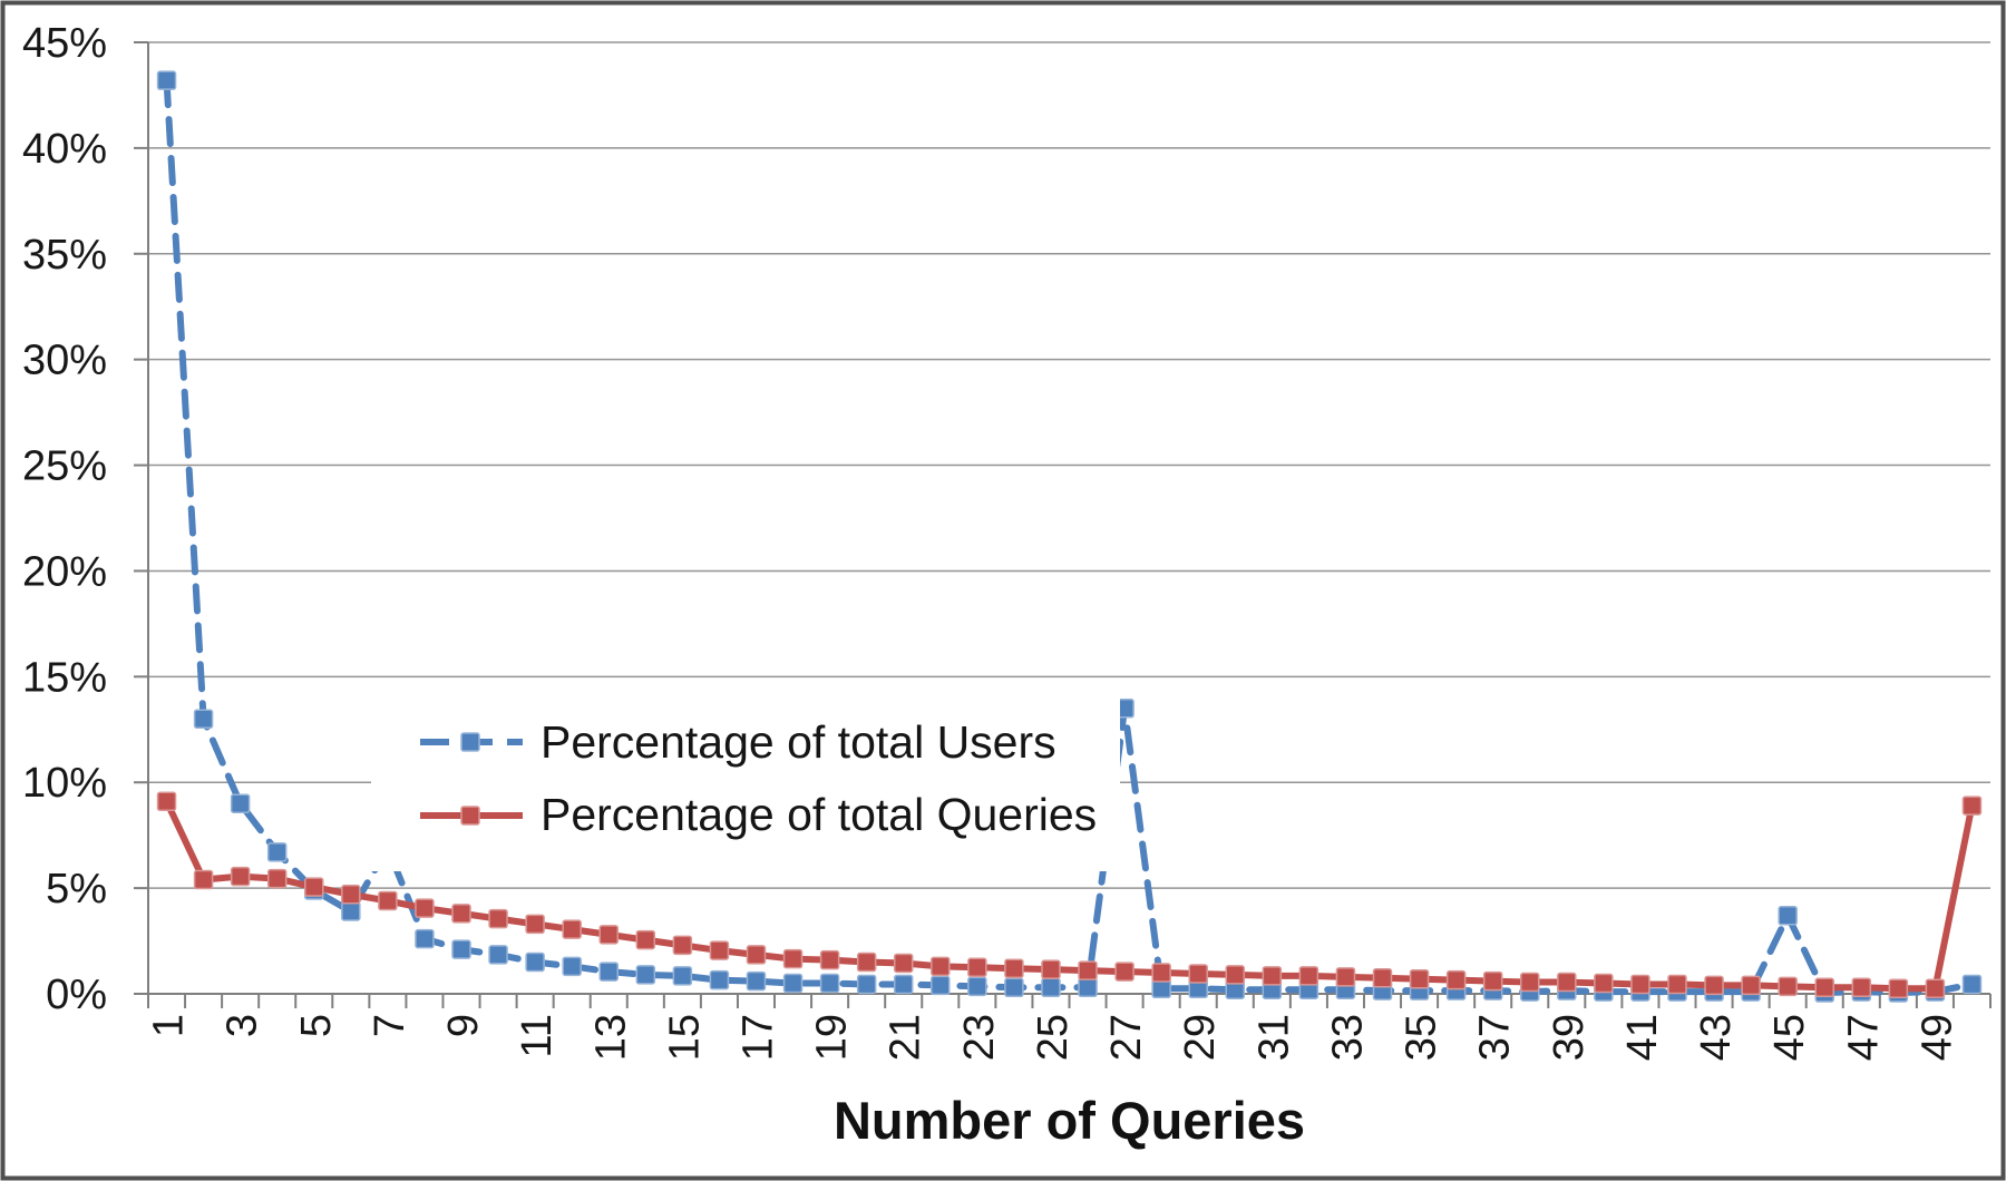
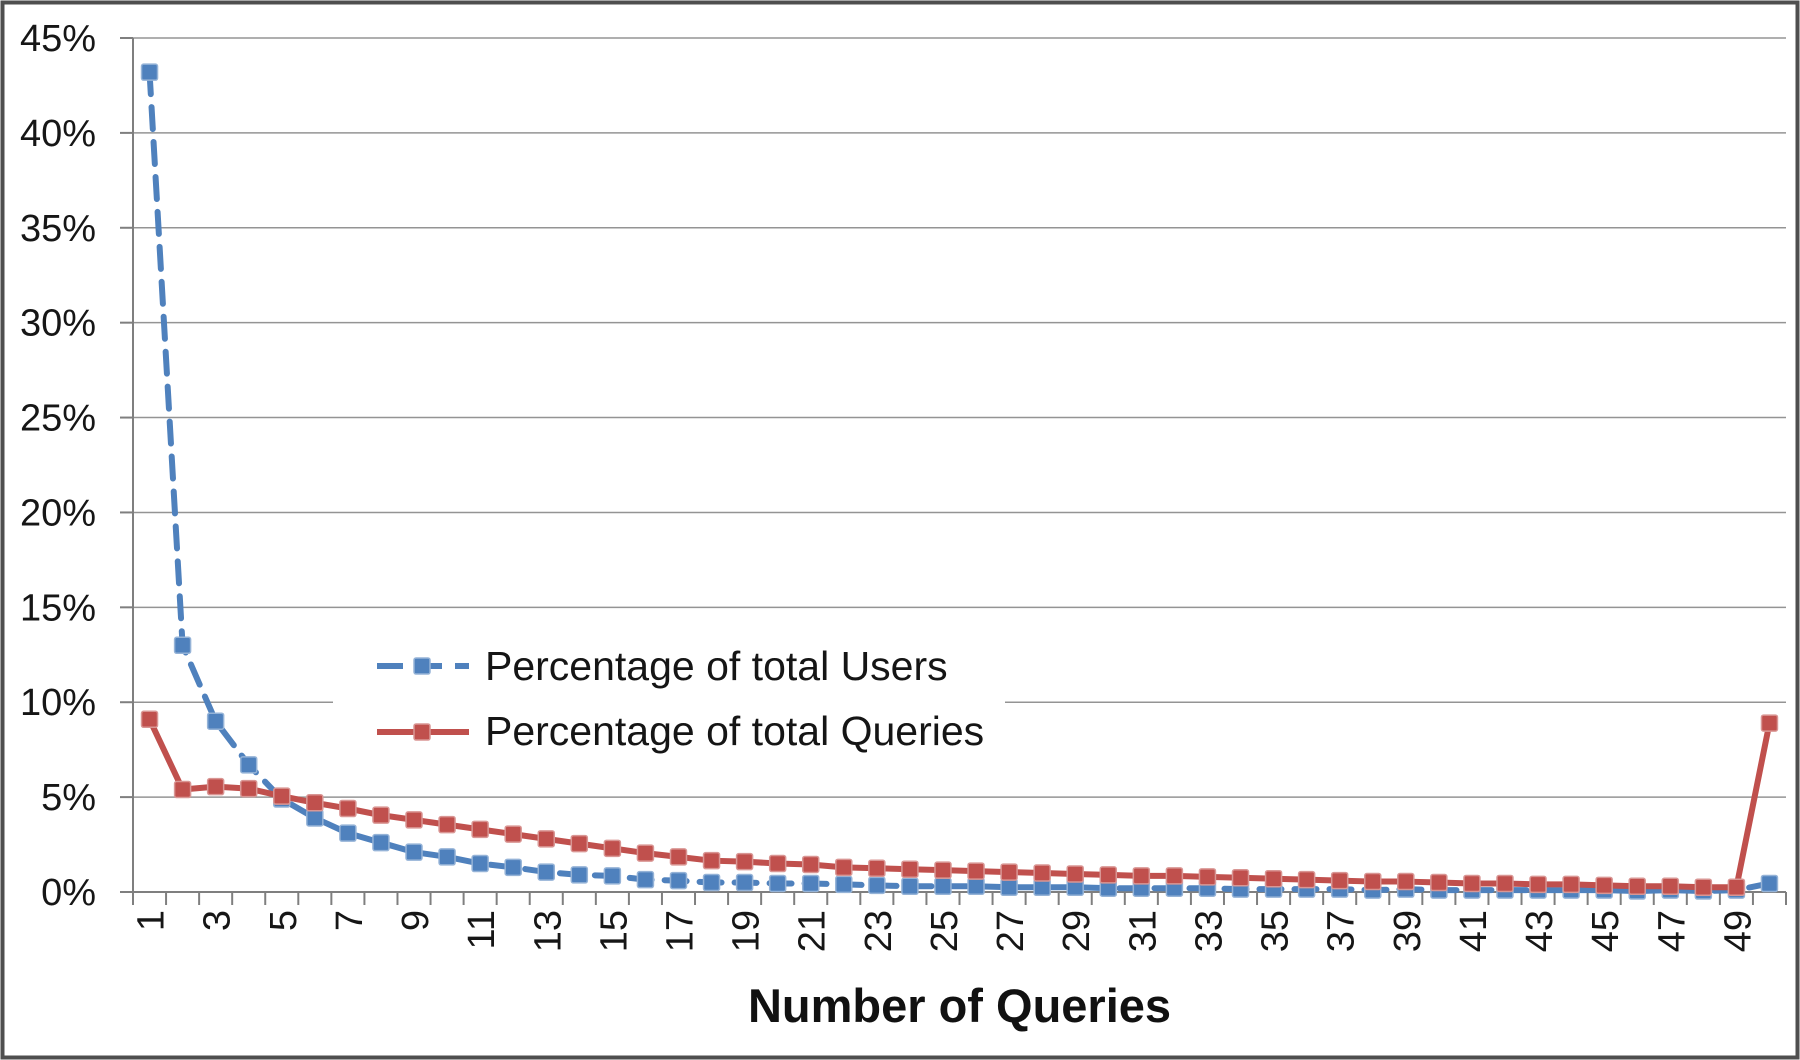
Percentage of total Users/7: 6.9% -> 3.1%
Percentage of total Users/27: 13.5% -> 0.2%
Percentage of total Users/45: 3.7% -> 0.1%
